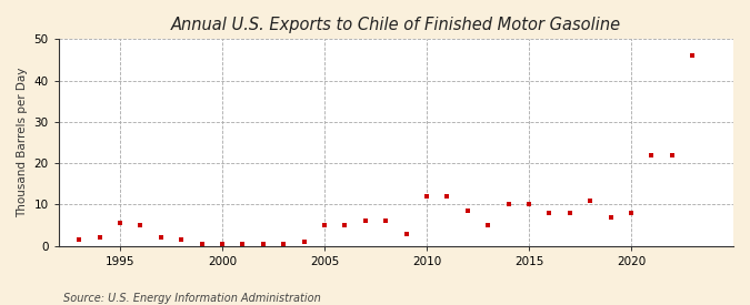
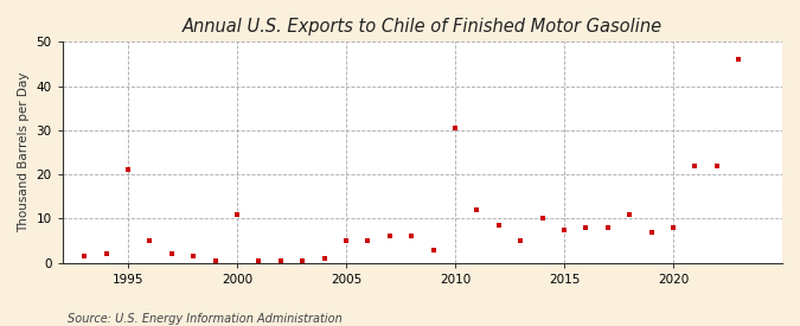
1995: 5.5 -> 21.0
2000: 0.5 -> 11.0
2010: 12.0 -> 30.5
2015: 10.0 -> 7.5
